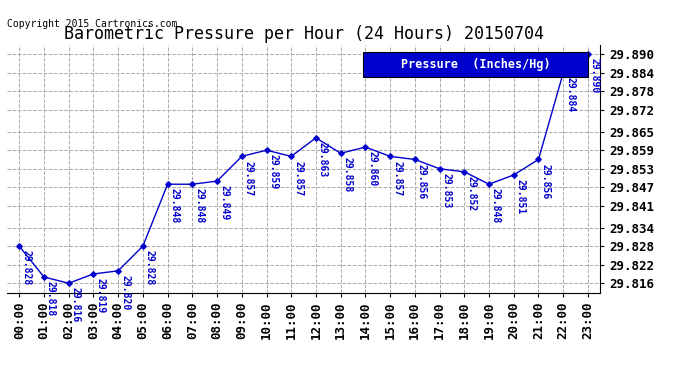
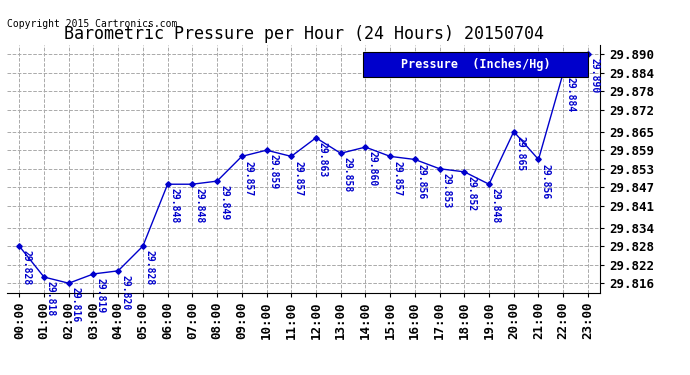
20:00: 29.851 -> 29.865
